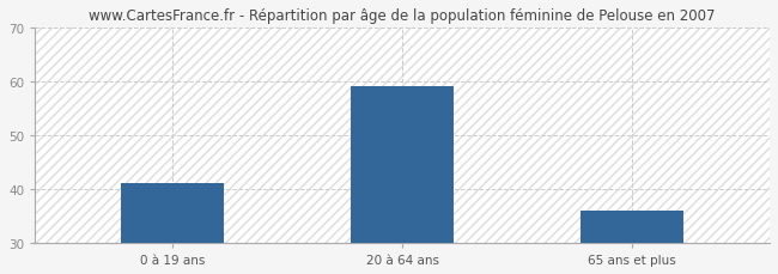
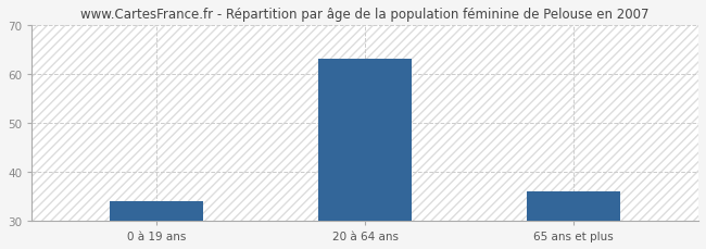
0 à 19 ans: 41 -> 34
20 à 64 ans: 59 -> 63
